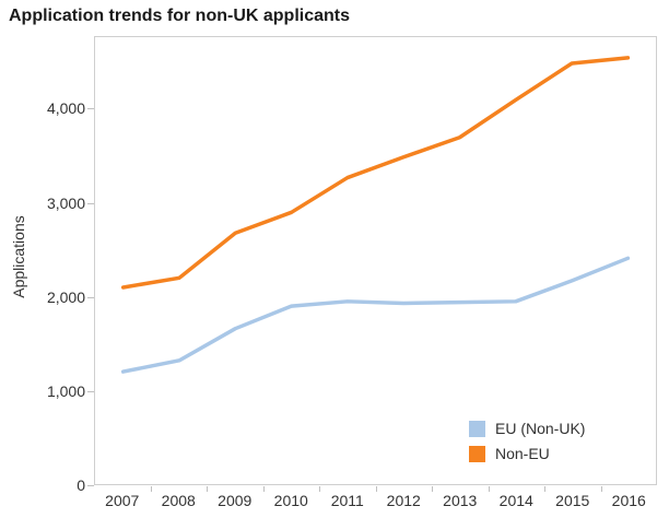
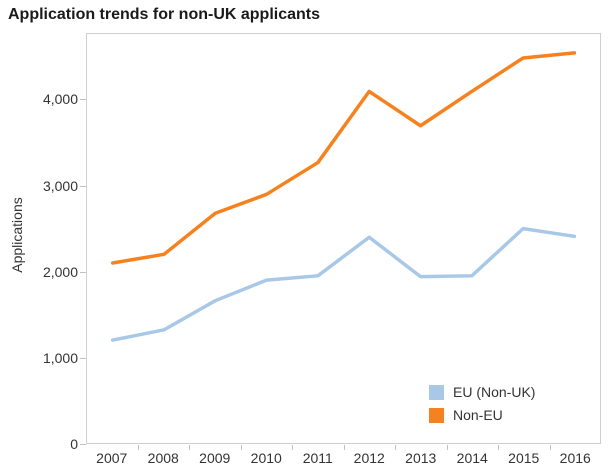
EU (Non-UK)/2012: 1900 -> 2400
Non-EU/2012: 3500 -> 4100
EU (Non-UK)/2015: 2200 -> 2500
